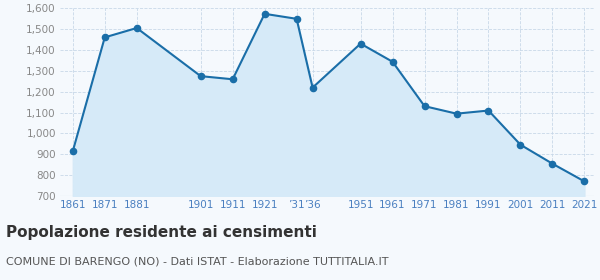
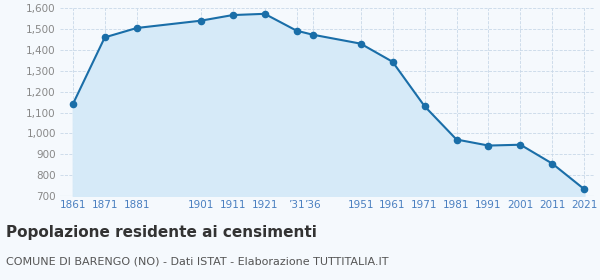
1861: 915 -> 1,140
1901: 1,275 -> 1,541
1911: 1,260 -> 1,568
’31: 1,550 -> 1,493
’36: 1,220 -> 1,474
1981: 1,095 -> 971
1991: 1,110 -> 942
2021: 770 -> 732
